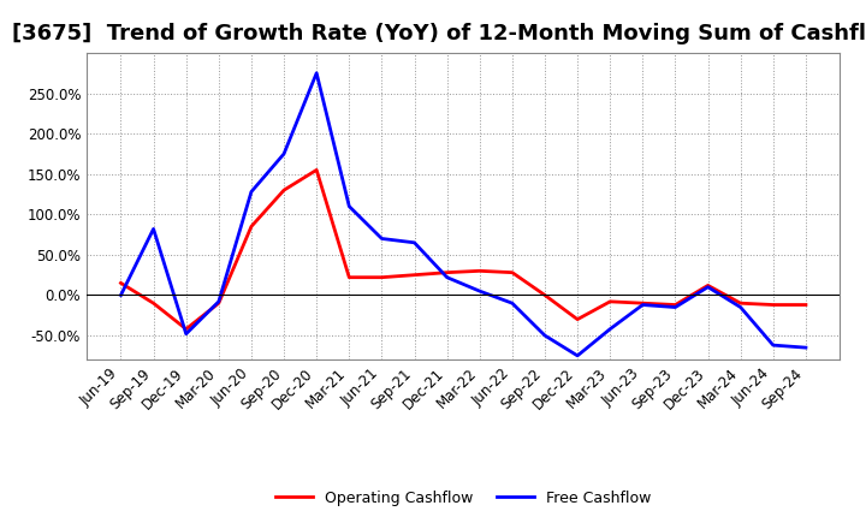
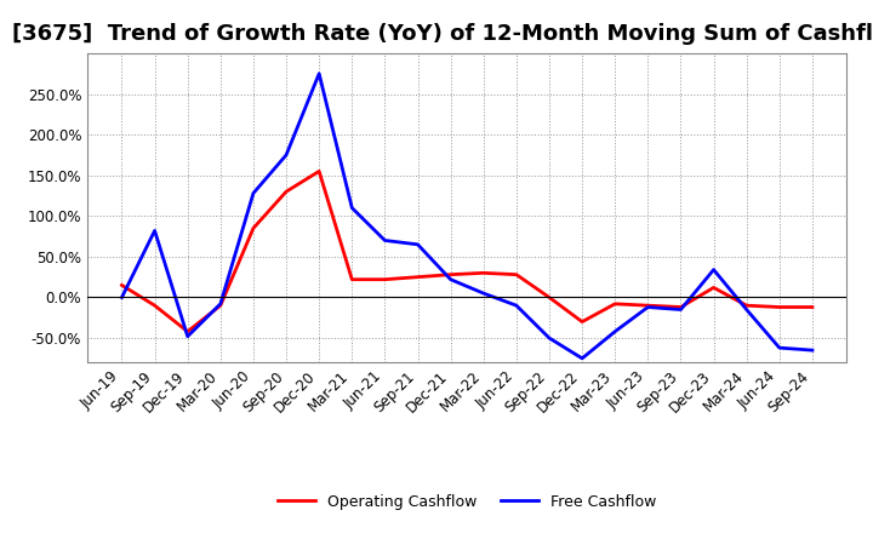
Free Cashflow/Dec-23: 10% -> 34%
